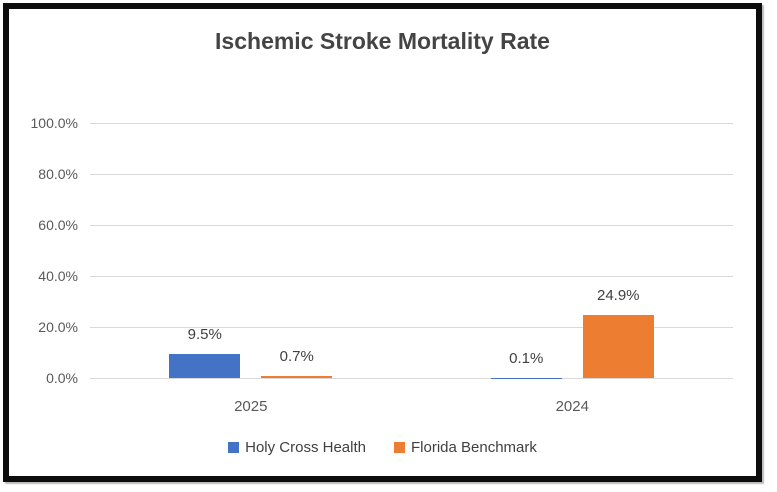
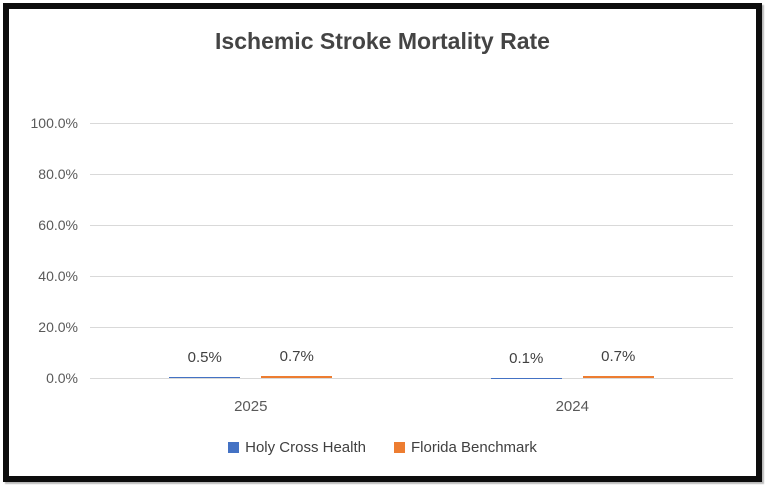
Holy Cross Health/2025: 9.5% -> 0.5%
Florida Benchmark/2024: 24.9% -> 0.7%
